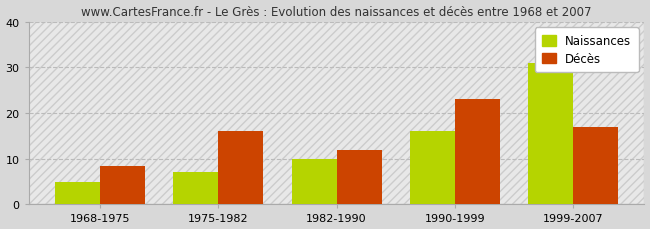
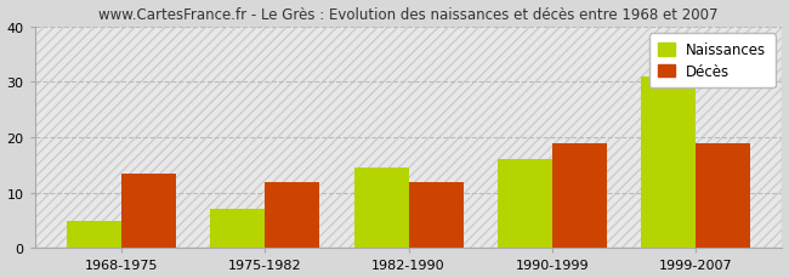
Décès/1968-1975: 8.5 -> 13.5
Décès/1975-1982: 16.0 -> 12.0
Naissances/1982-1990: 10.0 -> 14.5
Décès/1990-1999: 23.0 -> 19.0
Décès/1999-2007: 17.0 -> 19.0
